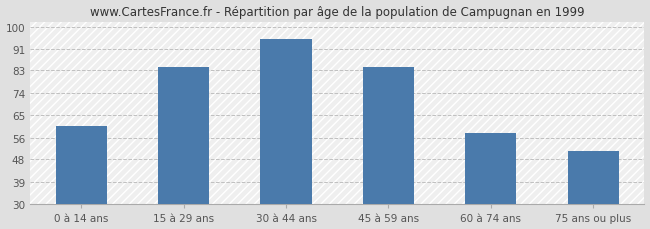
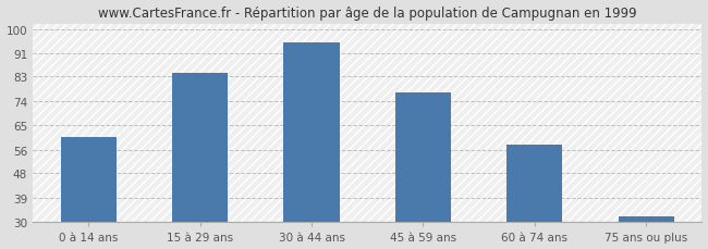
45 à 59 ans: 84 -> 77
75 ans ou plus: 51 -> 32
